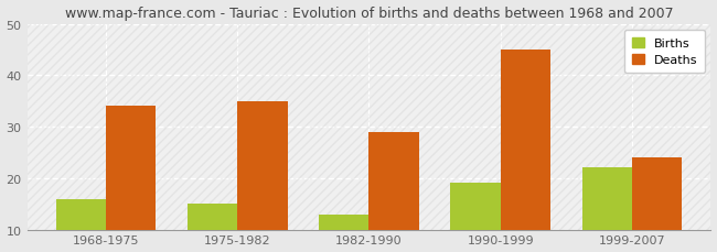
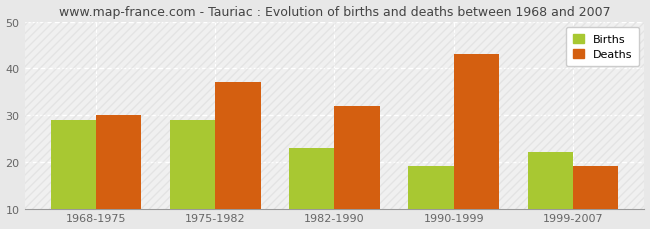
Births/1968-1975: 16 -> 29
Deaths/1968-1975: 34 -> 30
Births/1975-1982: 15 -> 29
Deaths/1975-1982: 35 -> 37
Births/1982-1990: 13 -> 23
Deaths/1982-1990: 29 -> 32
Deaths/1990-1999: 45 -> 43
Deaths/1999-2007: 24 -> 19
